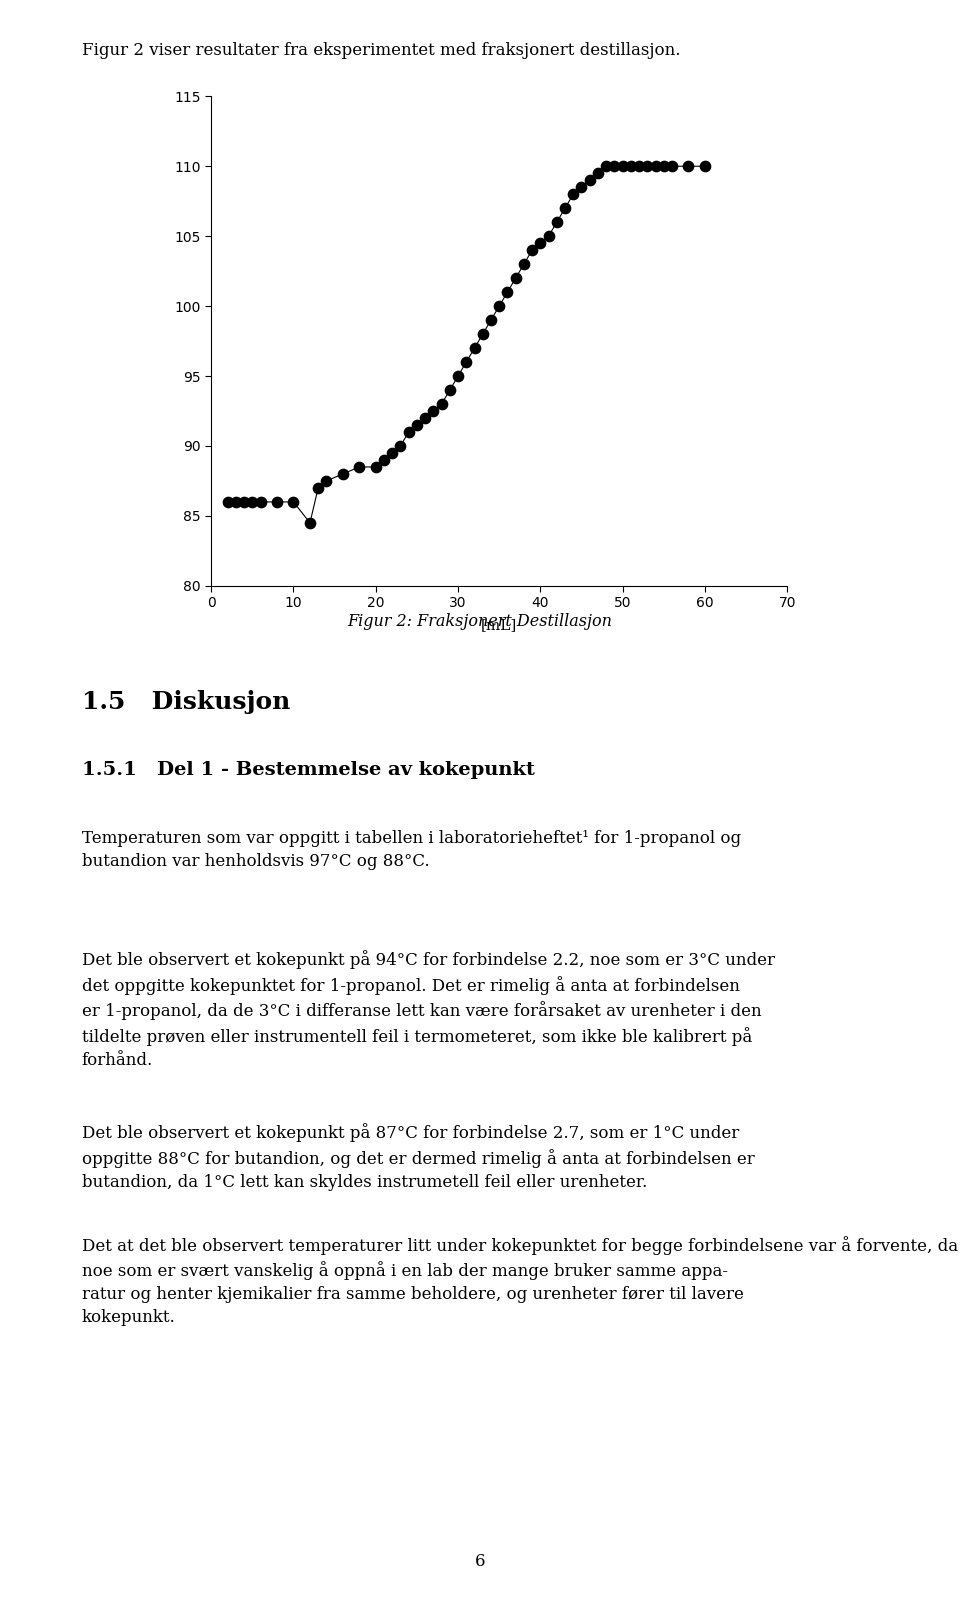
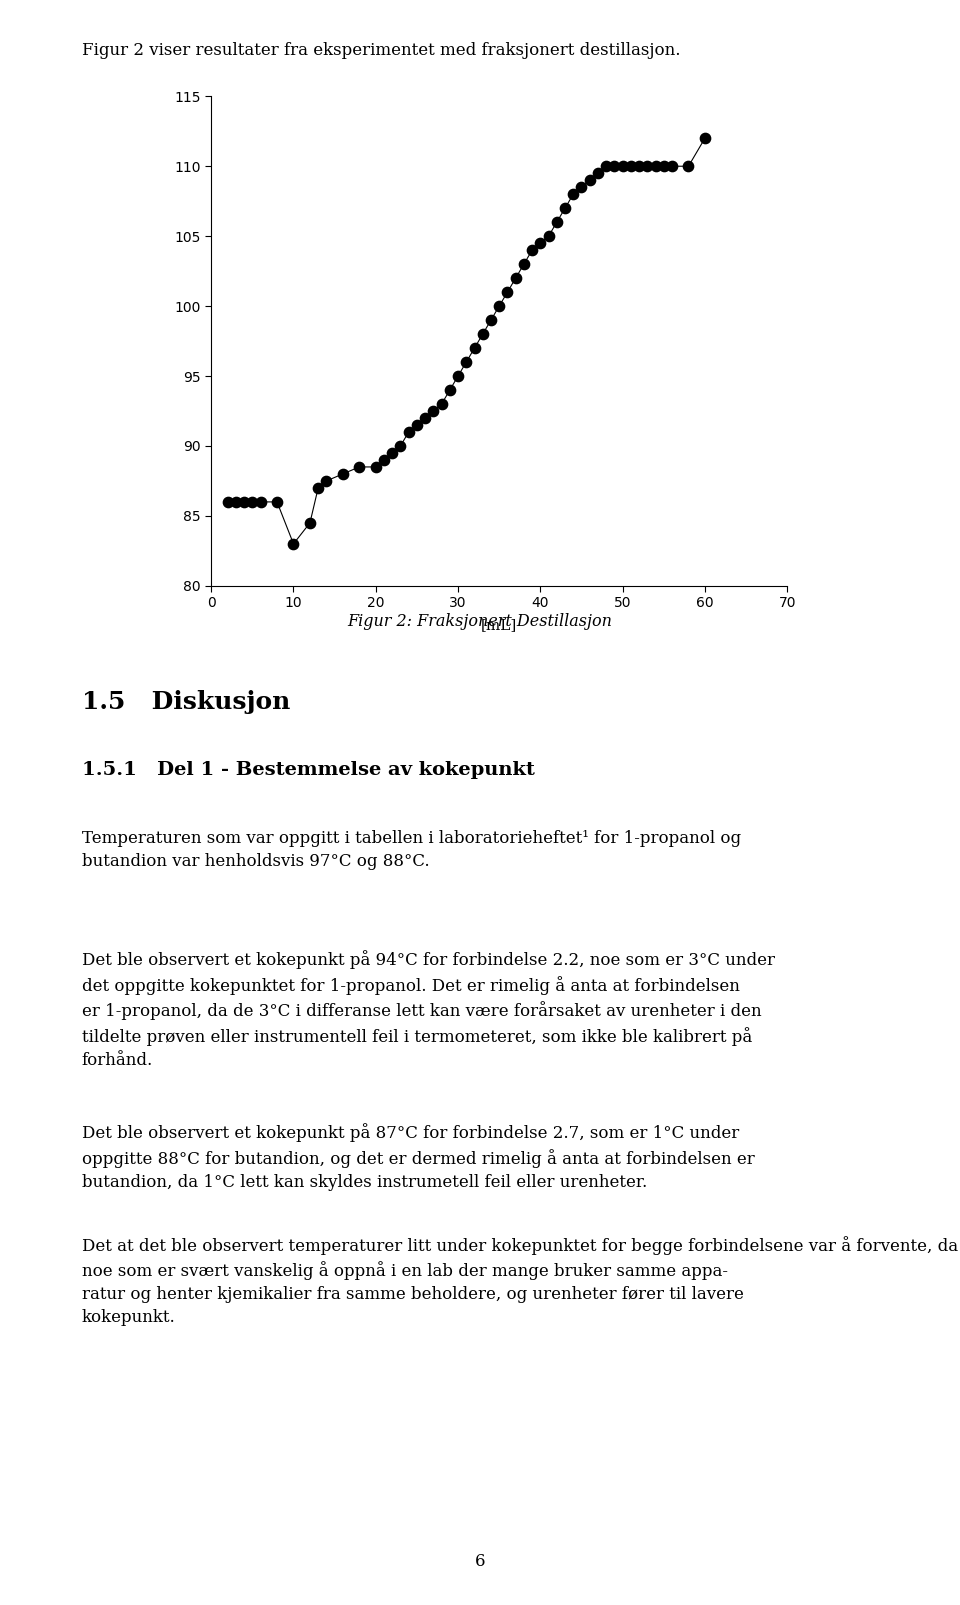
10: 86.0 -> 83.0
60: 110.0 -> 112.0
